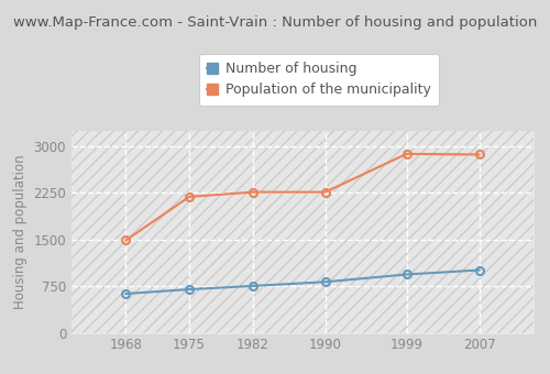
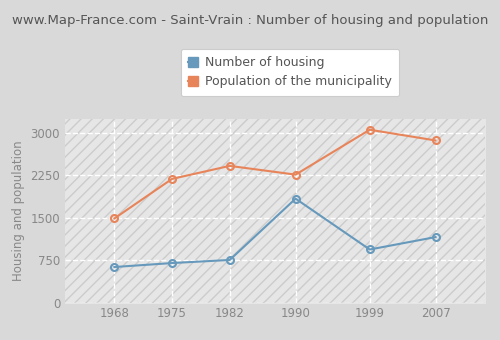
Population of the municipality/1982: 2260 -> 2420
Number of housing/1990: 820 -> 1840
Population of the municipality/1999: 2880 -> 3060
Number of housing/2007: 1010 -> 1160
